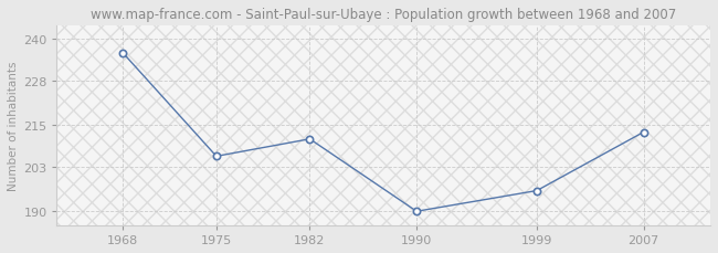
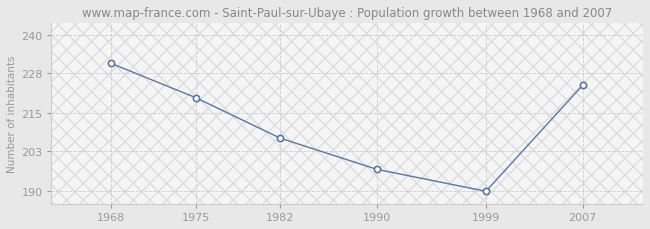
1968: 236 -> 231
1975: 206 -> 220
1982: 211 -> 207
1990: 190 -> 197
1999: 196 -> 190
2007: 213 -> 224
